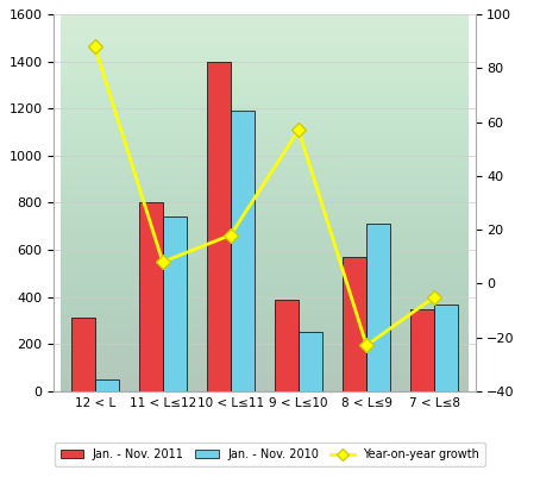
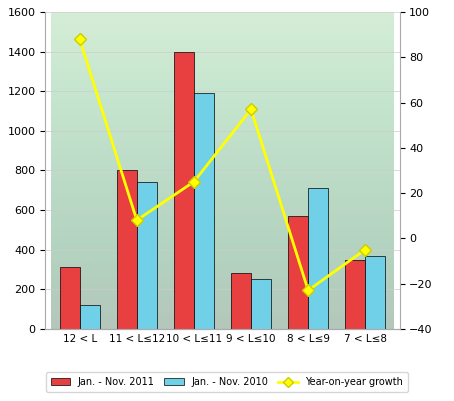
Jan. - Nov. 2010/12 < L: 50 -> 120
Year-on-year growth/10 < L≤11: 18 -> 25
Jan. - Nov. 2011/9 < L≤10: 390 -> 280
